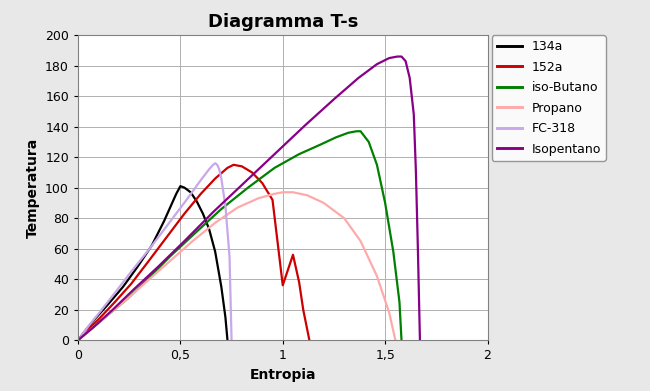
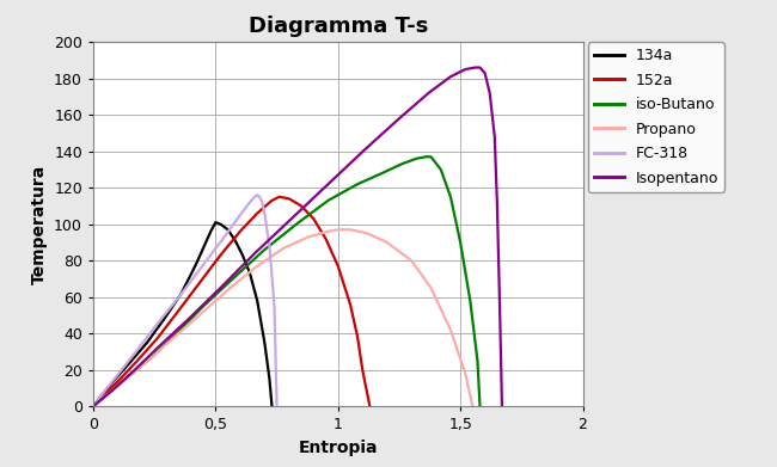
152a/1: 36 -> 77
